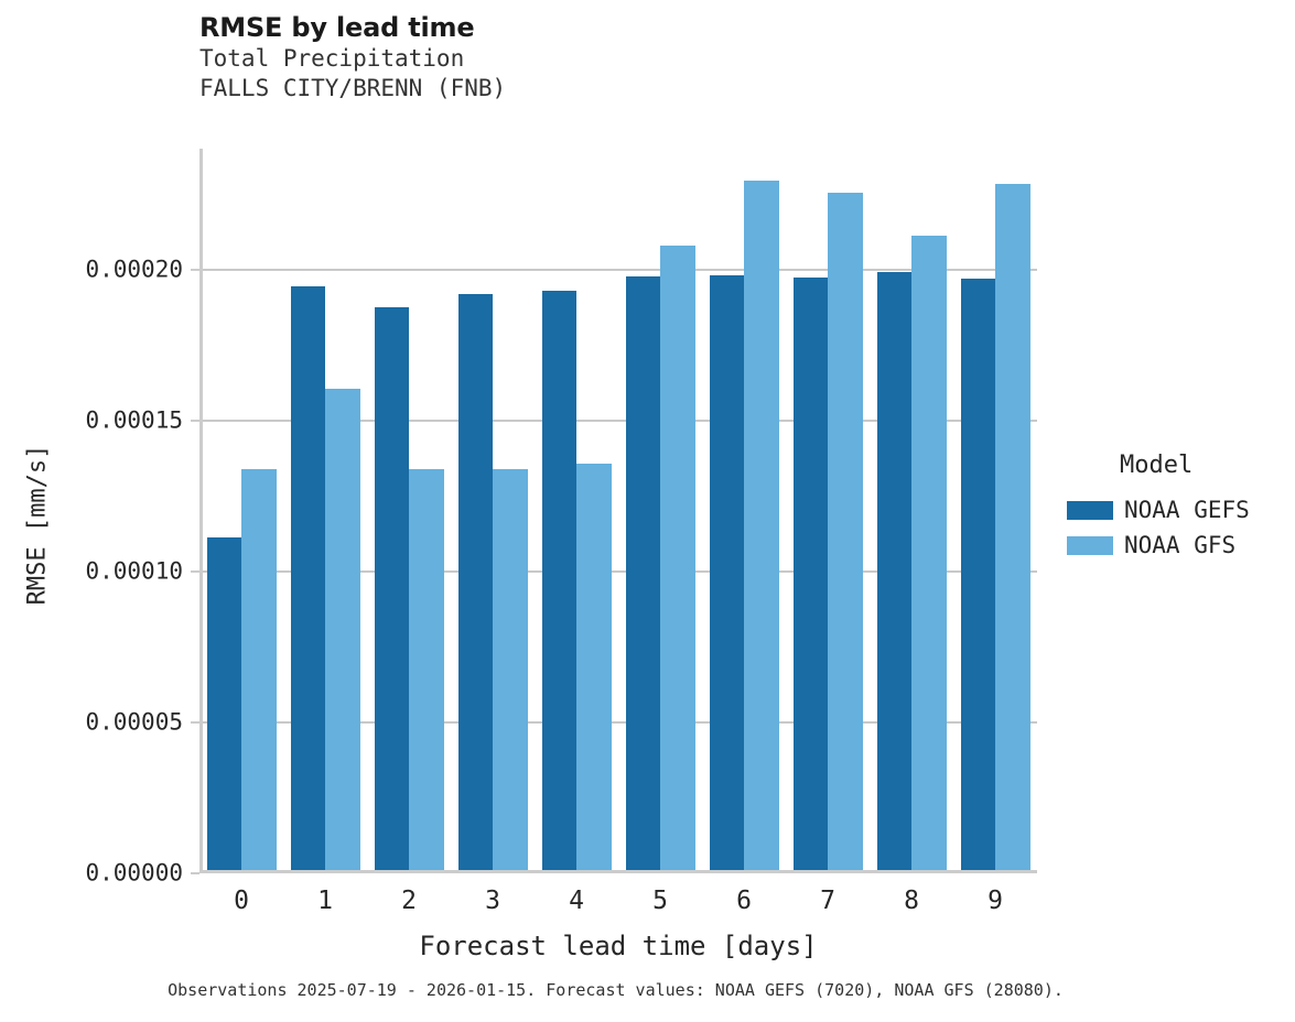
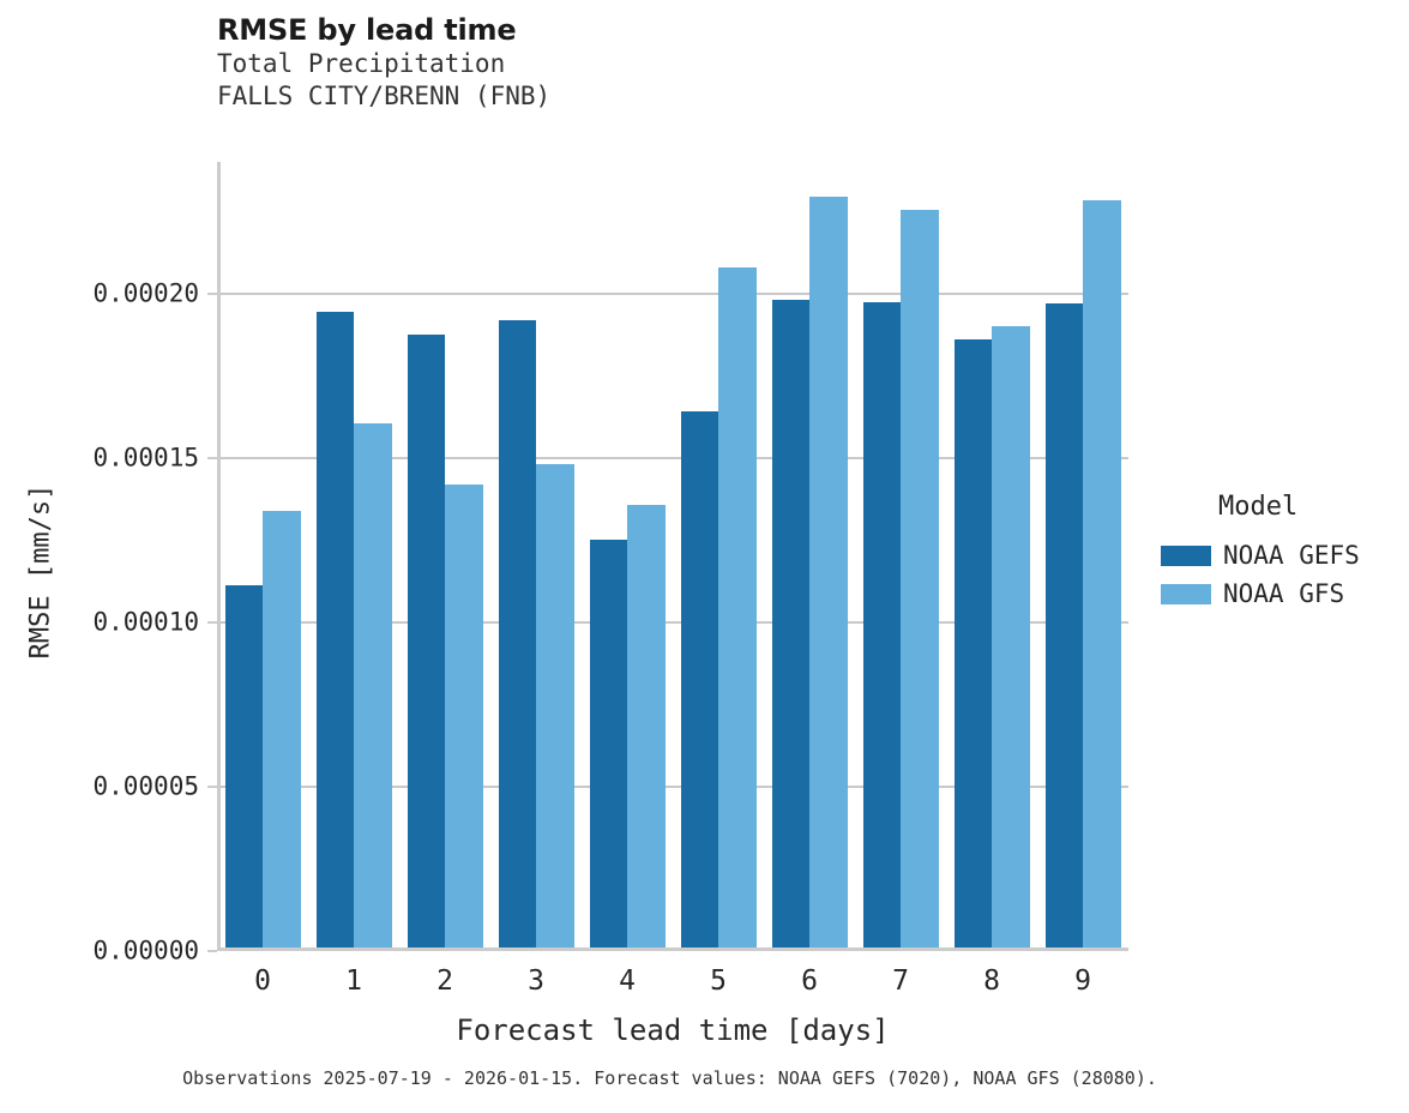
NOAA GFS/2: 0.000134 -> 0.000142
NOAA GFS/3: 0.000134 -> 0.000148
NOAA GEFS/4: 0.000193 -> 0.000125
NOAA GEFS/5: 0.000198 -> 0.000164
NOAA GEFS/8: 0.000199 -> 0.000186
NOAA GFS/8: 0.000211 -> 0.000190
